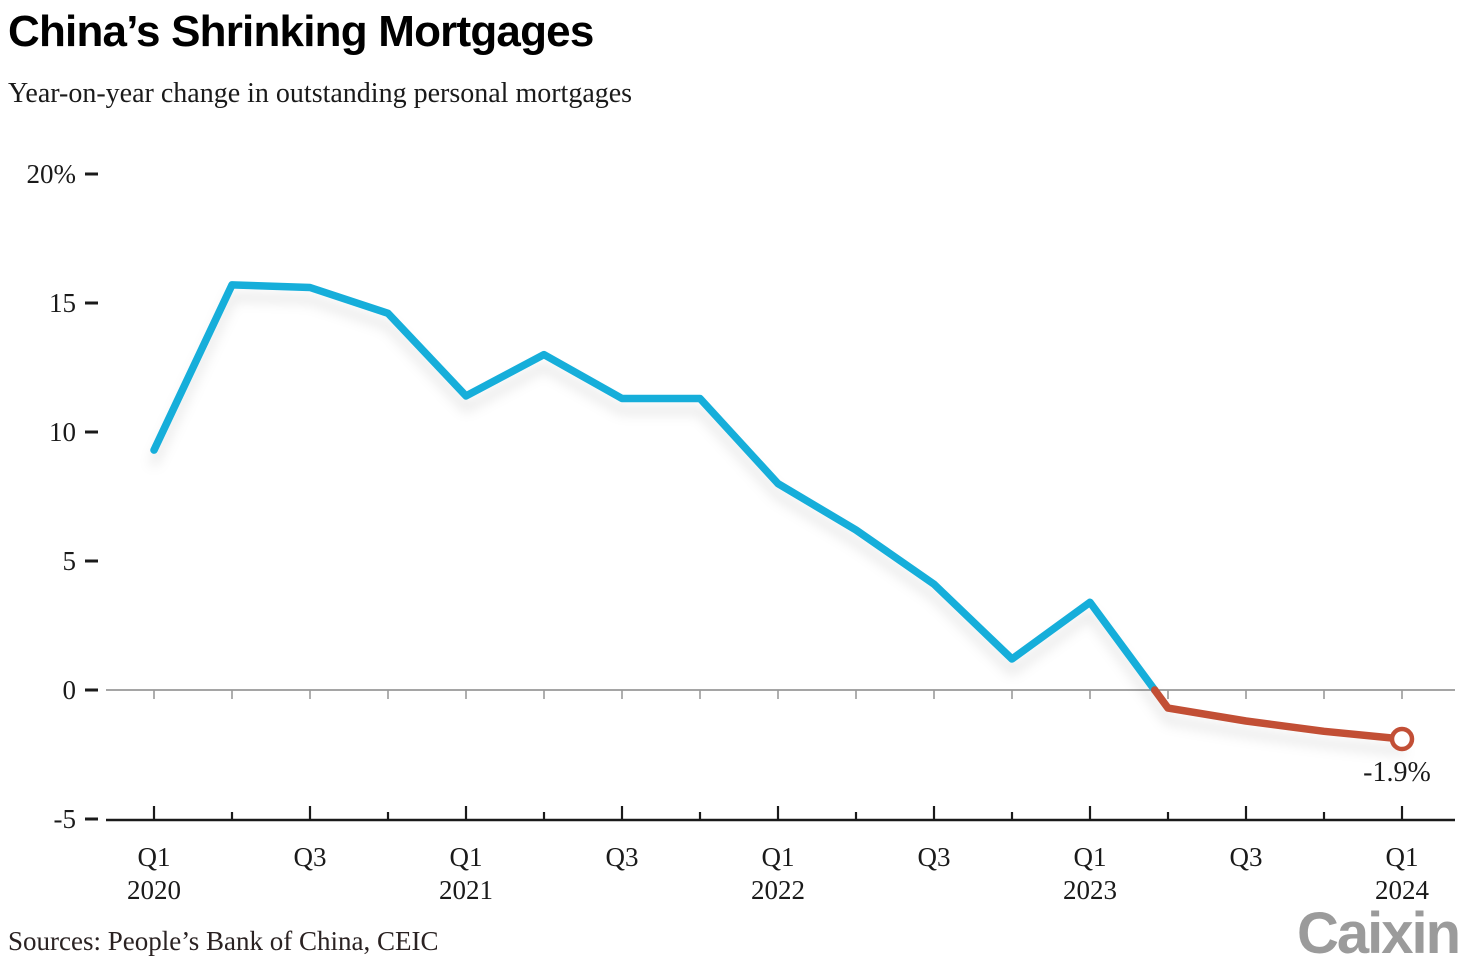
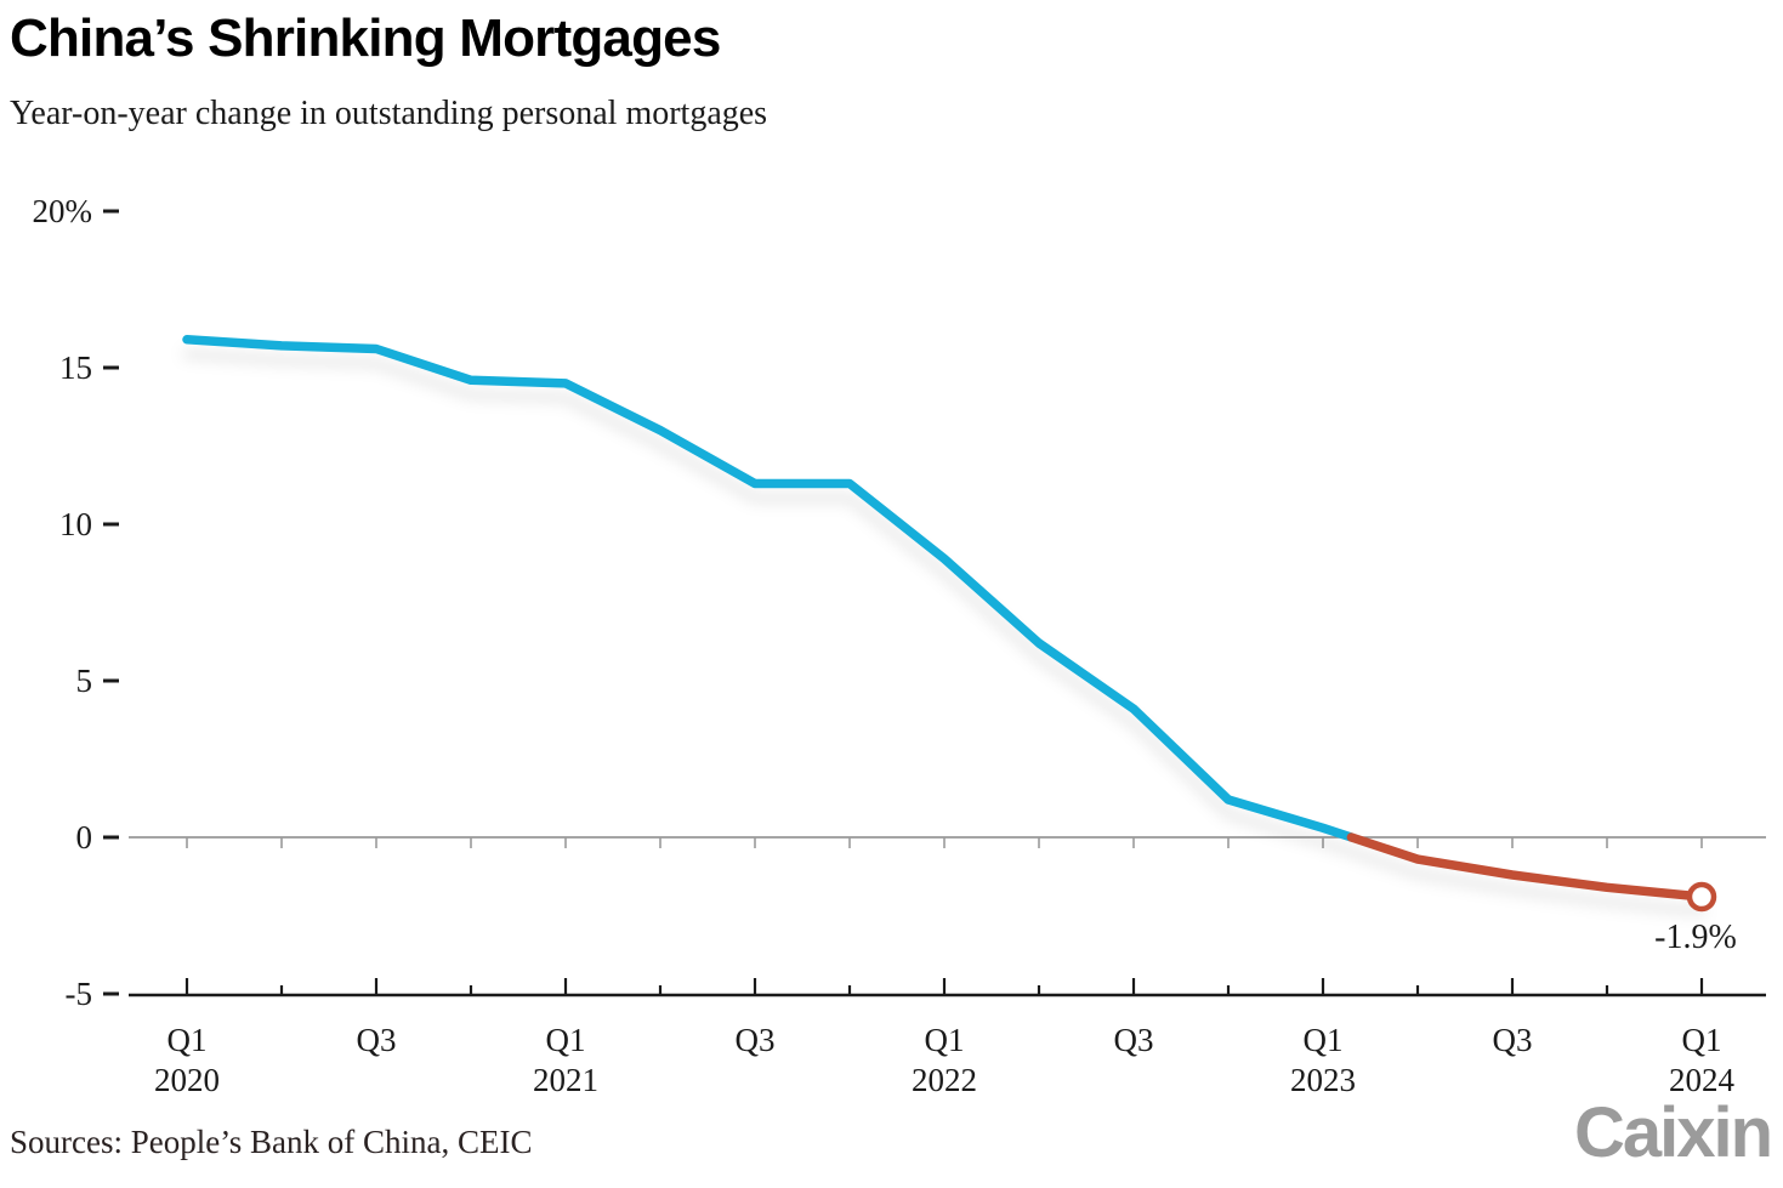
Q1 2020: 9.3% -> 15.9%
Q1 2021: 11.4% -> 14.5%
Q1 2022: 8.0% -> 8.9%
Q1 2023: 3.4% -> 0.3%
